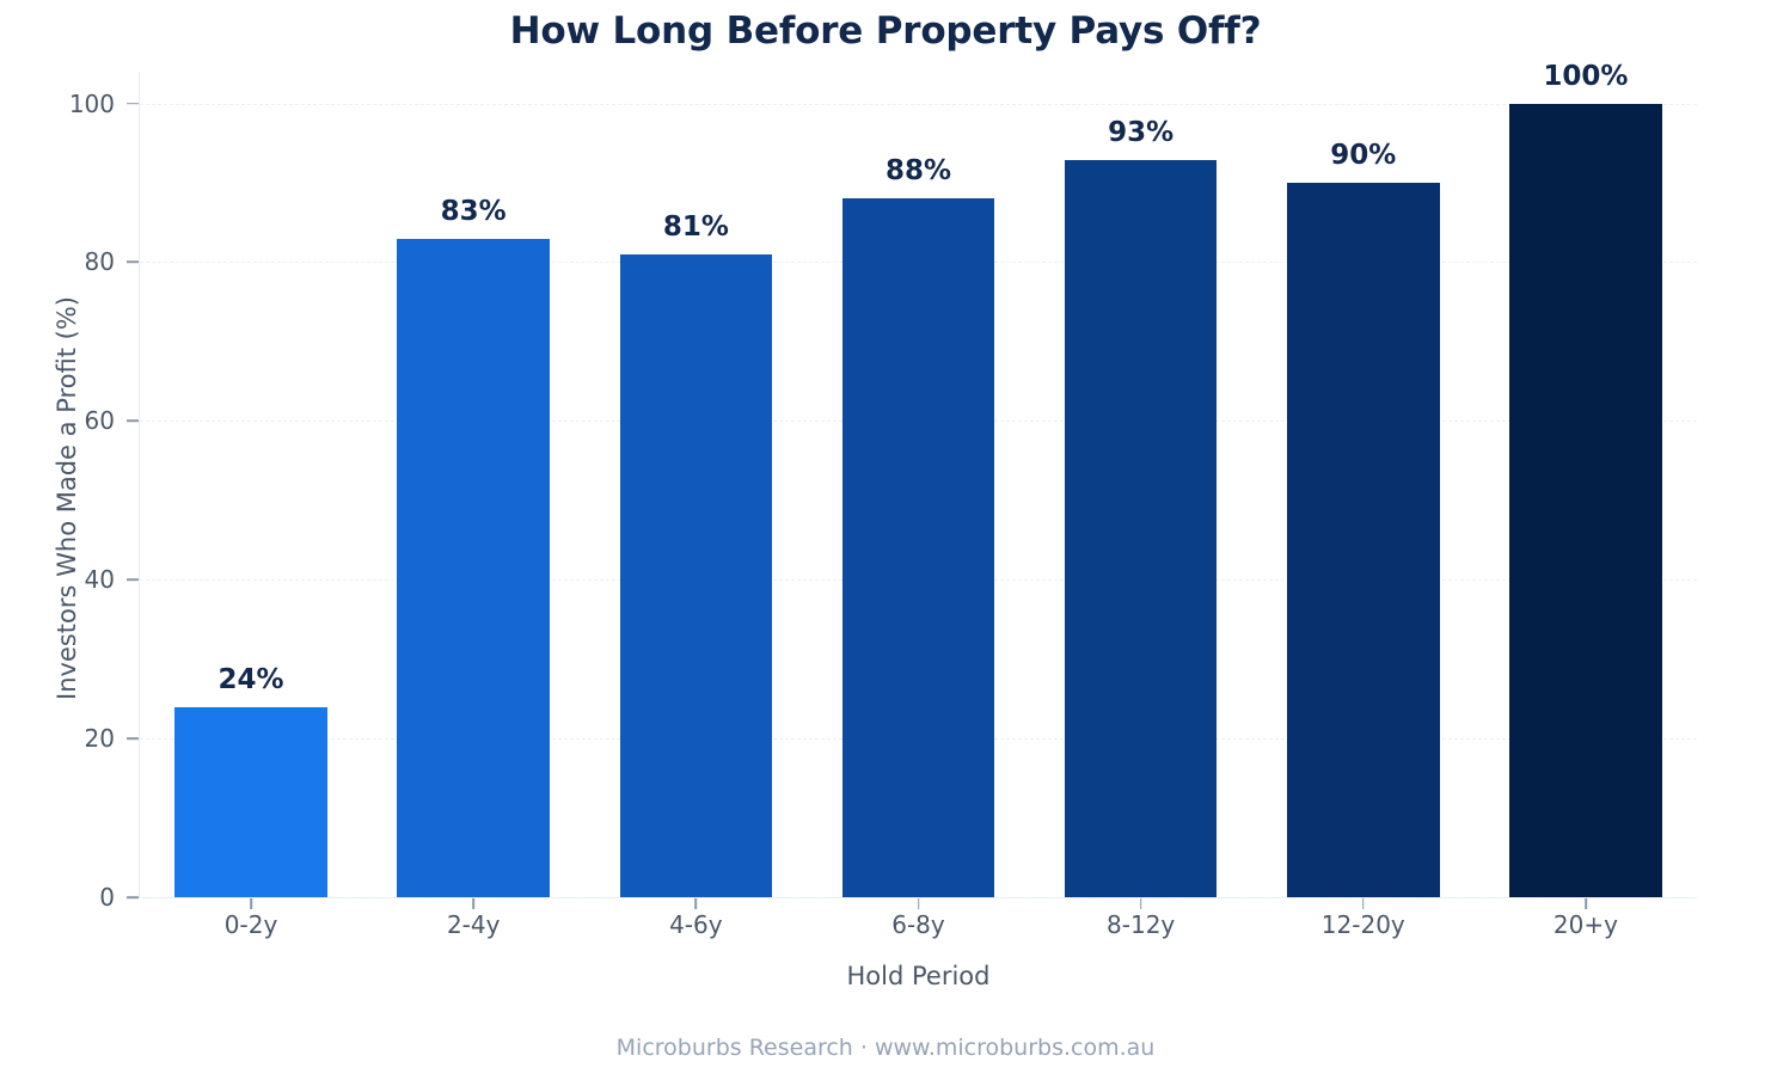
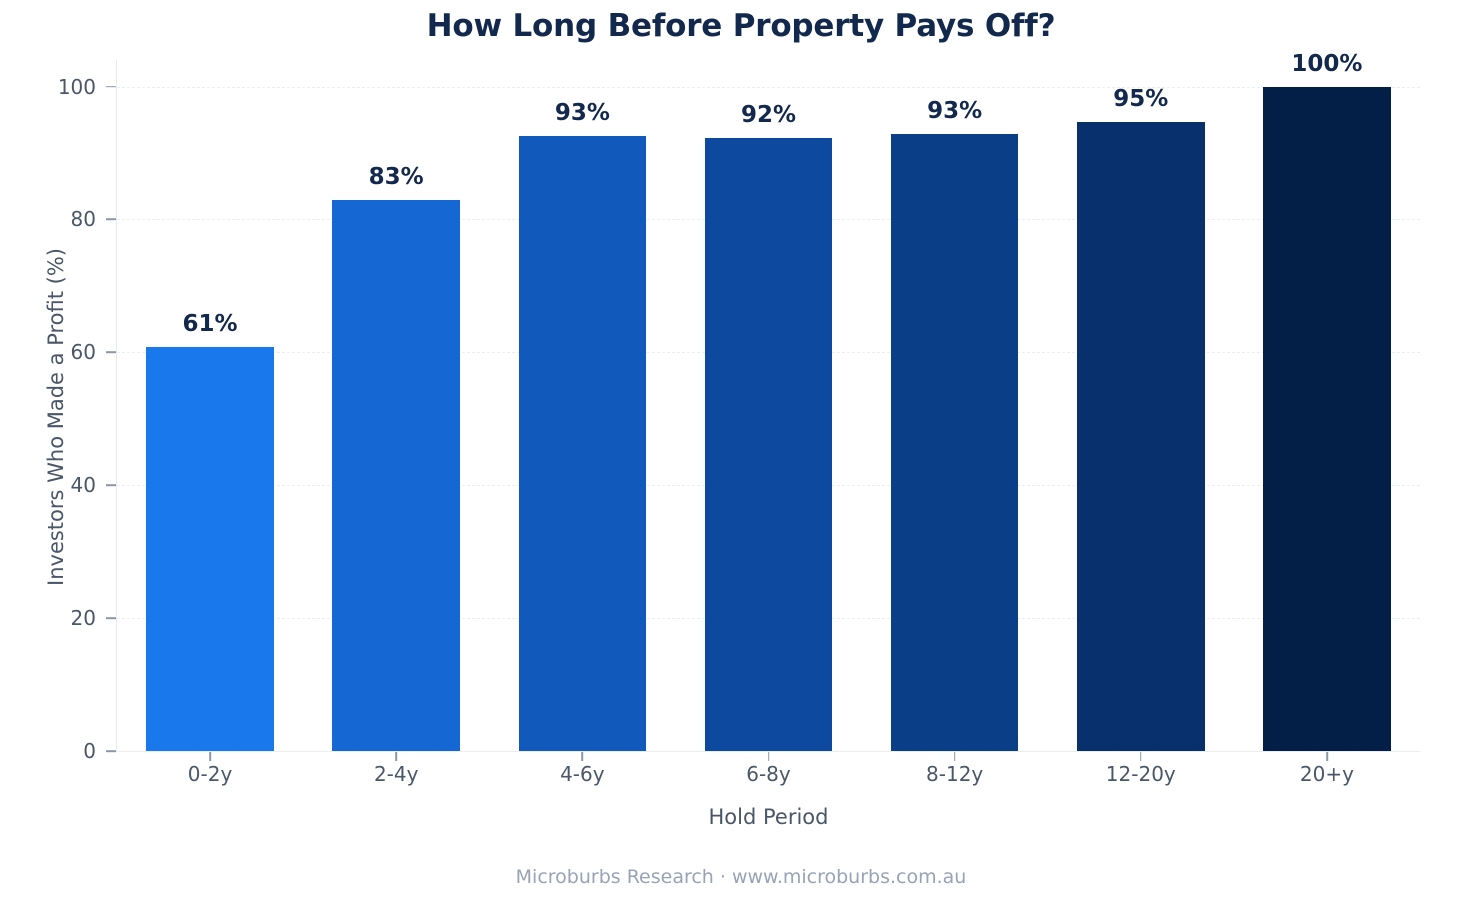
0-2y: 24% -> 61%
4-6y: 81% -> 93%
6-8y: 88% -> 92%
12-20y: 90% -> 95%
